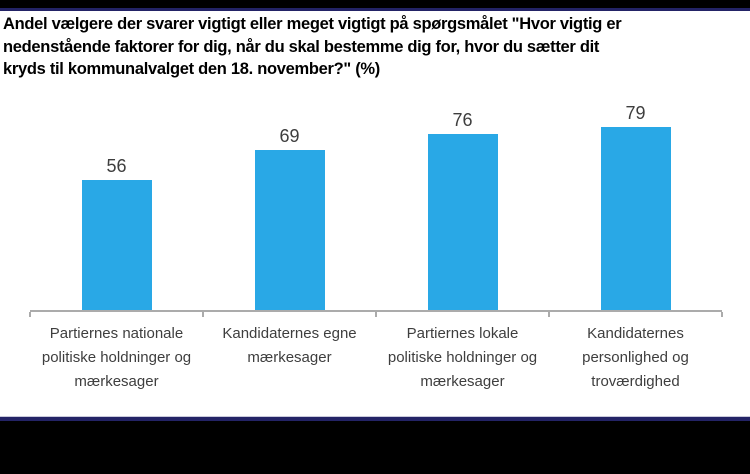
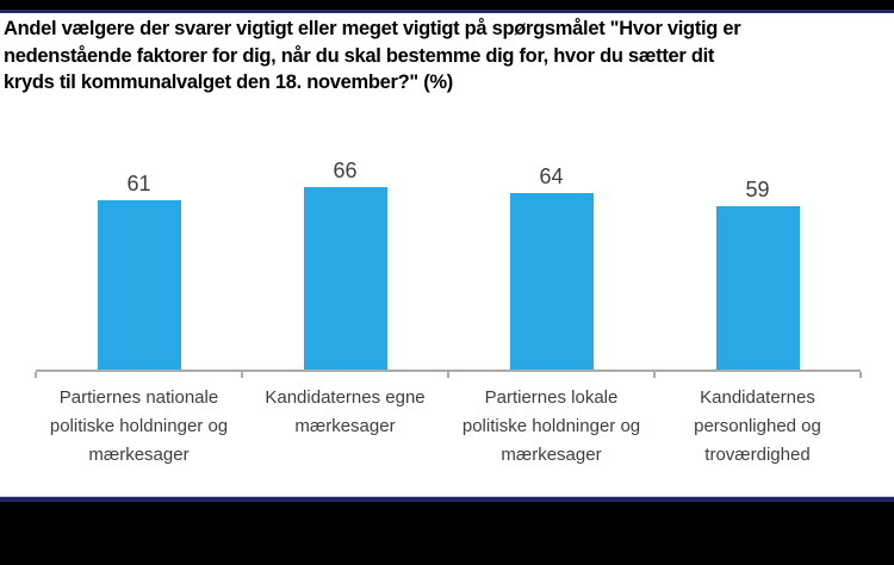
Partiernes nationale politiske holdninger og mærkesager: 56 -> 61
Kandidaternes egne mærkesager: 69 -> 66
Partiernes lokale politiske holdninger og mærkesager: 76 -> 64
Kandidaternes personlighed og troværdighed: 79 -> 59
